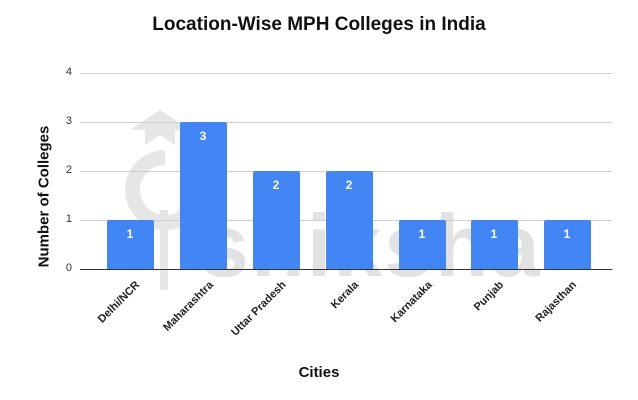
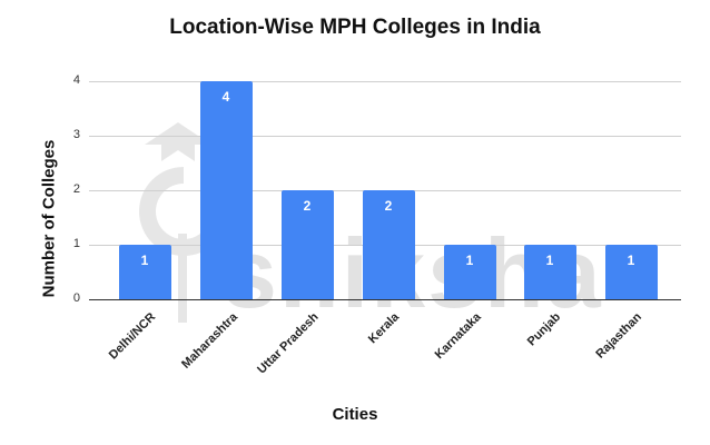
Maharashtra: 3 -> 4
